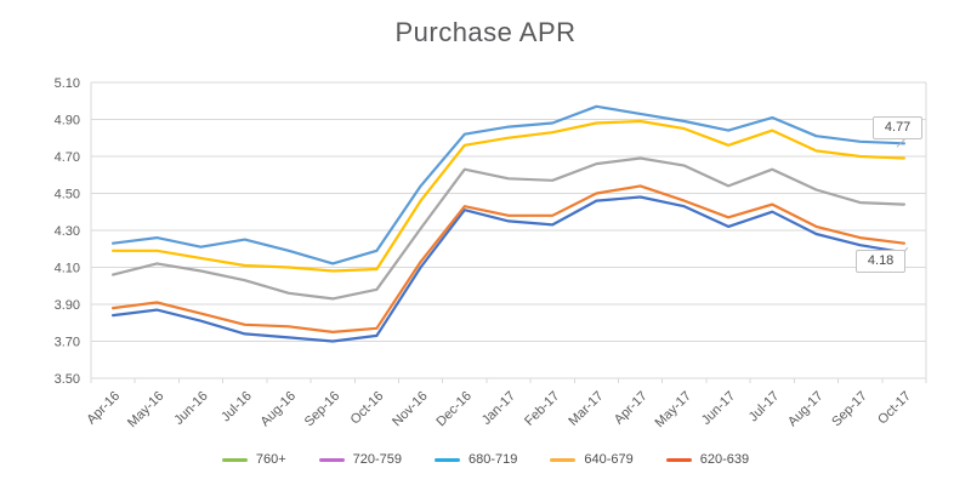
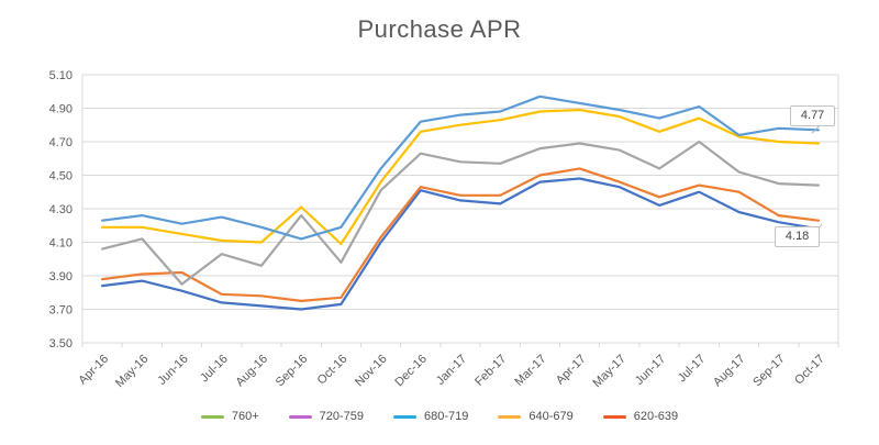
720-759/Jun-16: 3.85 -> 3.92
680-719/Jun-16: 4.08 -> 3.85
680-719/Sep-16: 3.93 -> 4.26
640-679/Sep-16: 4.08 -> 4.31
680-719/Nov-16: 4.31 -> 4.41
680-719/Jul-17: 4.63 -> 4.70
720-759/Aug-17: 4.32 -> 4.40
620-639/Aug-17: 4.81 -> 4.74
